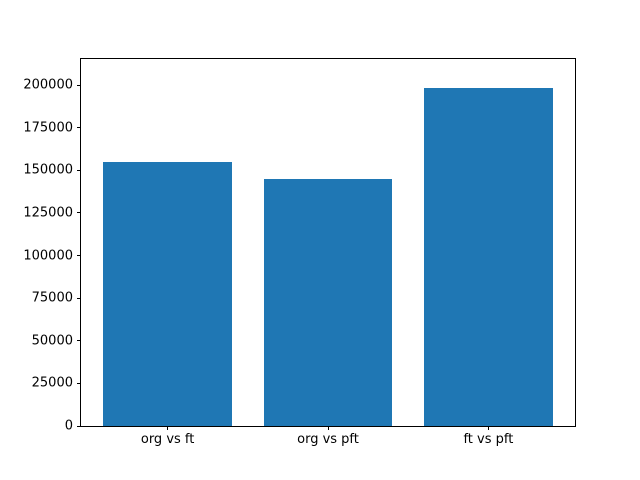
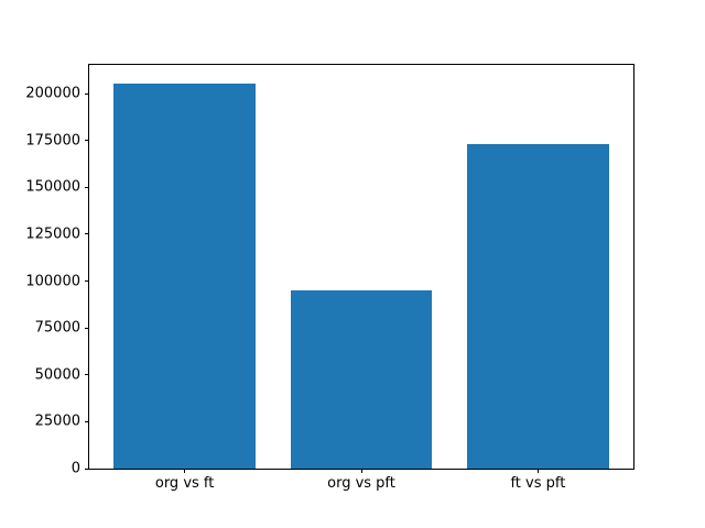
org vs ft: 155000 -> 205000
org vs pft: 145000 -> 95000
ft vs pft: 198000 -> 173000
